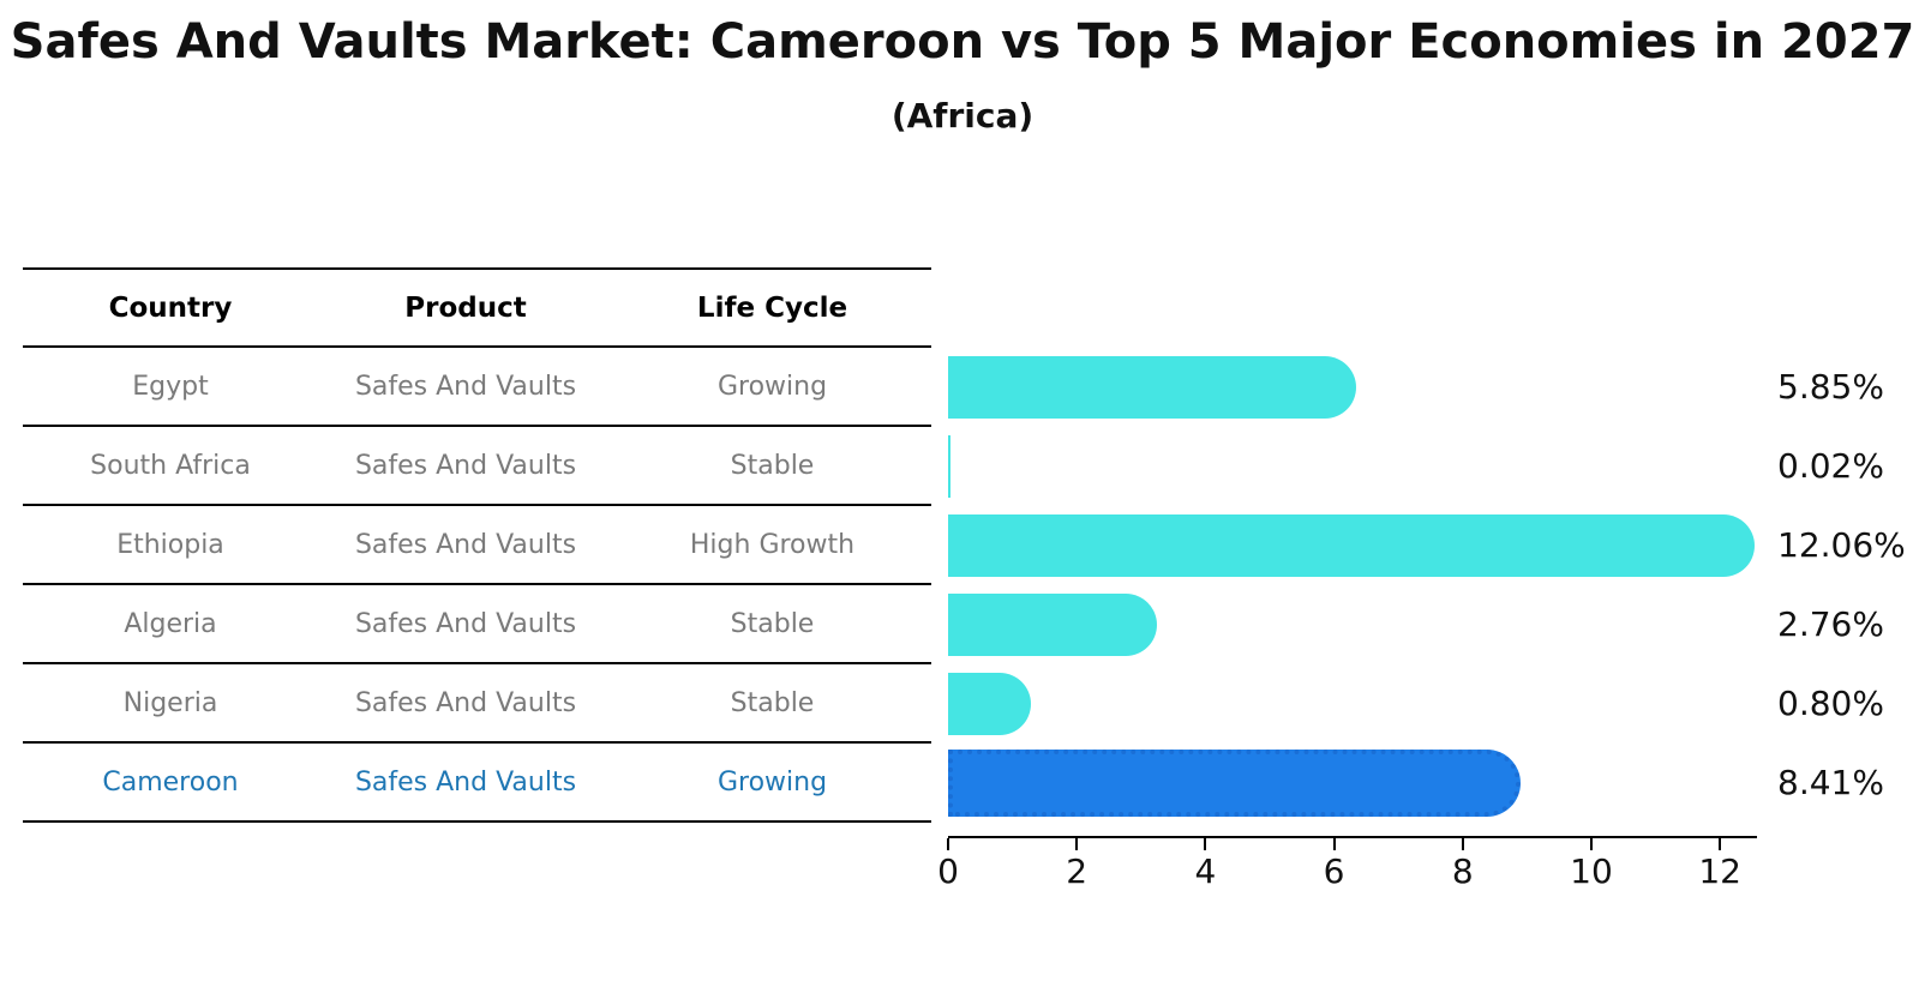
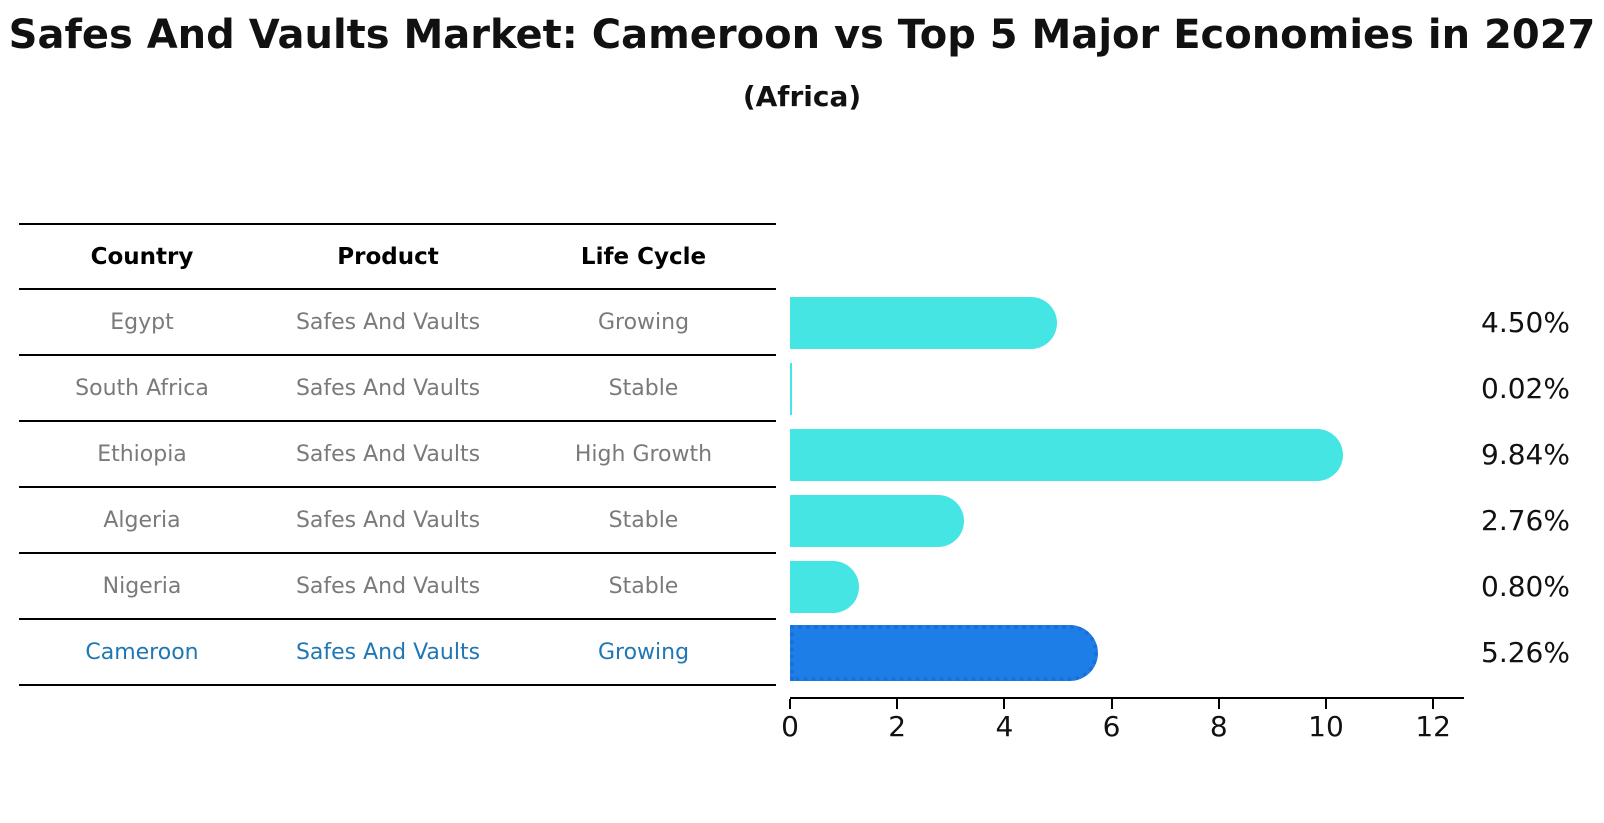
Egypt: 5.85% -> 4.50%
Ethiopia: 12.06% -> 9.84%
Cameroon: 8.41% -> 5.26%
